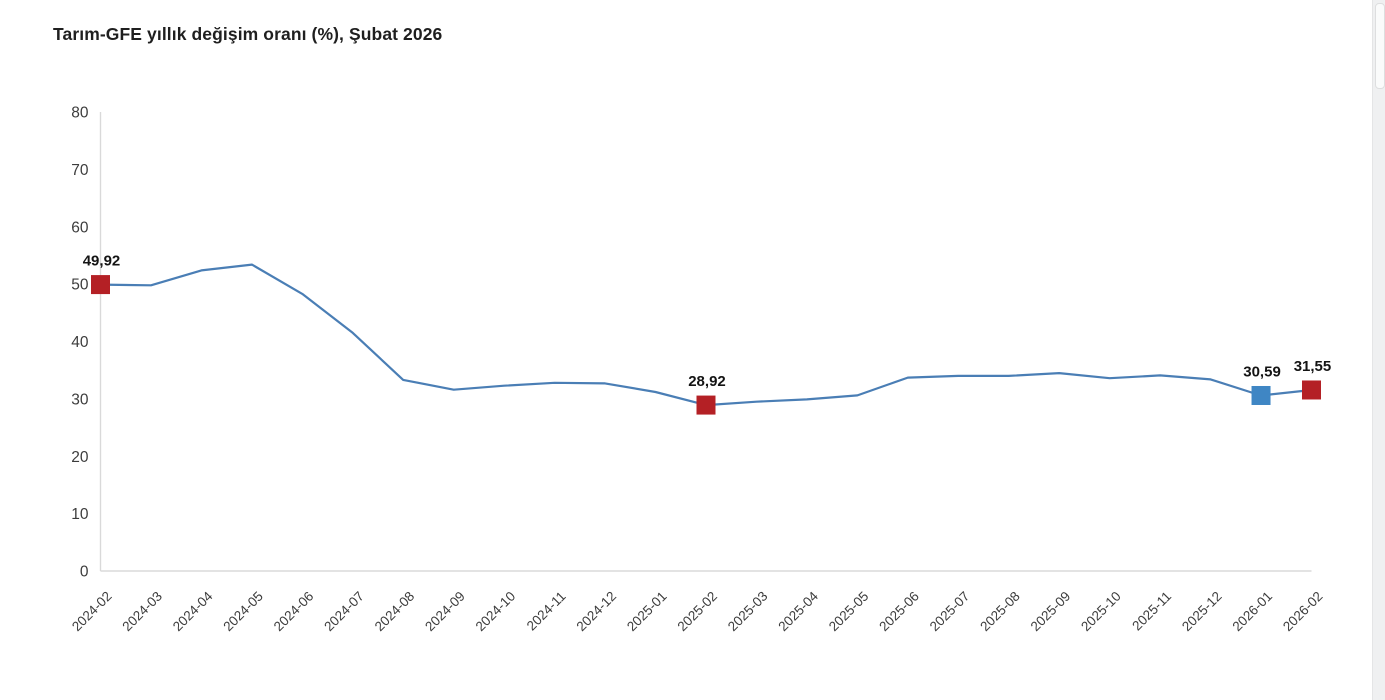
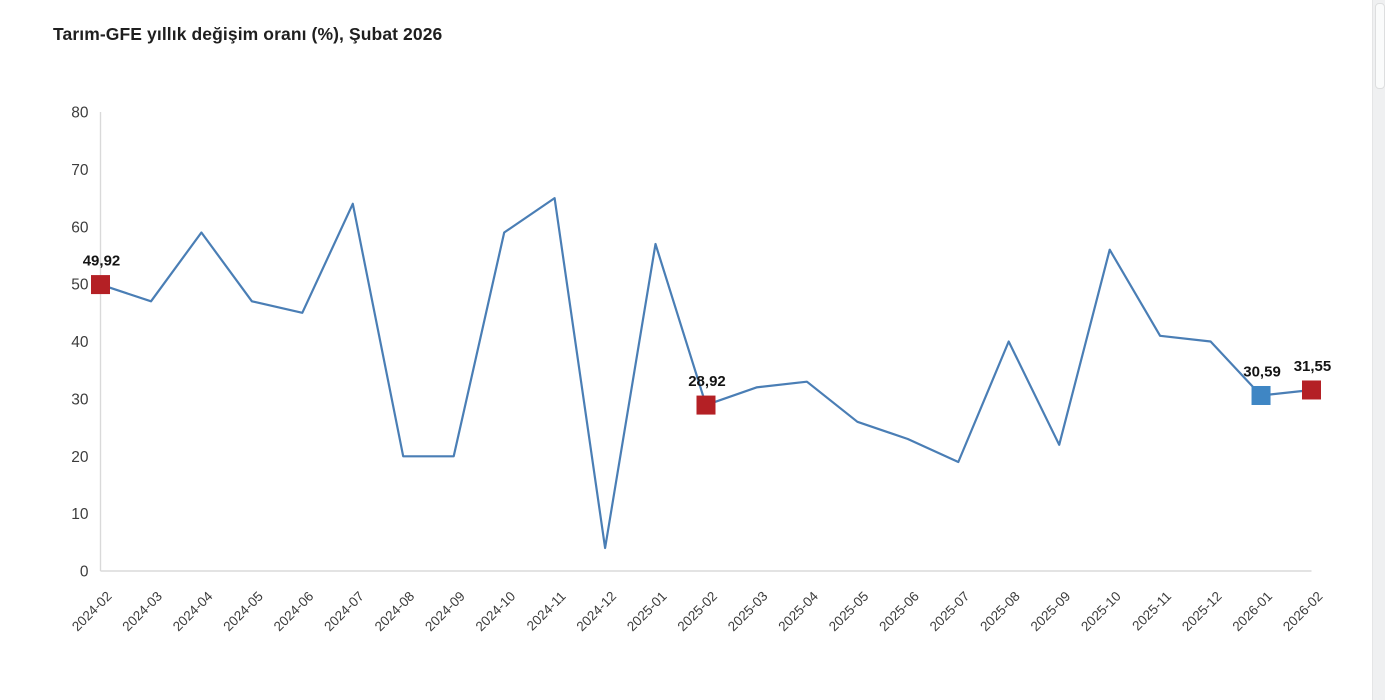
2024-03: 50 -> 47
2024-04: 52 -> 59
2024-05: 53 -> 47
2024-06: 48 -> 45
2024-07: 42 -> 64
2024-08: 33 -> 20
2024-09: 32 -> 20
2024-10: 32 -> 59
2024-11: 33 -> 65
2024-12: 33 -> 4
2025-01: 31 -> 57
2025-03: 30 -> 32
2025-04: 30 -> 33
2025-05: 31 -> 26
2025-06: 34 -> 23
2025-07: 34 -> 19
2025-08: 34 -> 40
2025-09: 34 -> 22
2025-10: 34 -> 56
2025-11: 34 -> 41
2025-12: 33 -> 40
